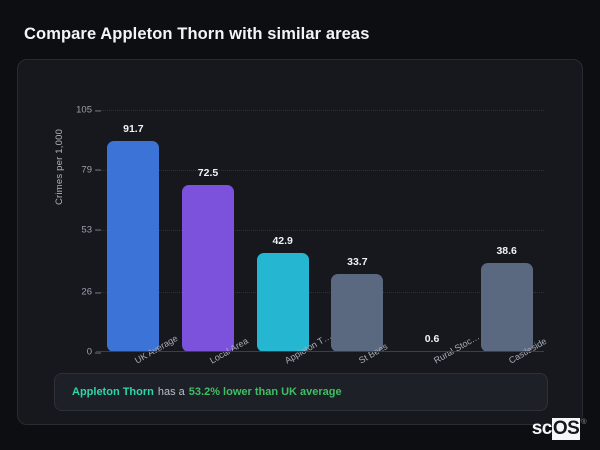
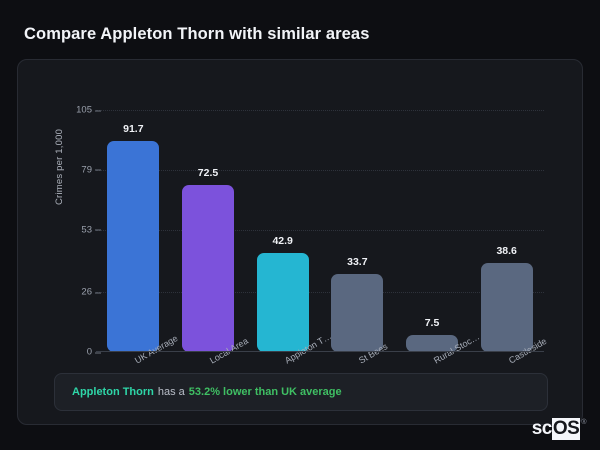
Rural Stoc…: 0.6 -> 7.5
